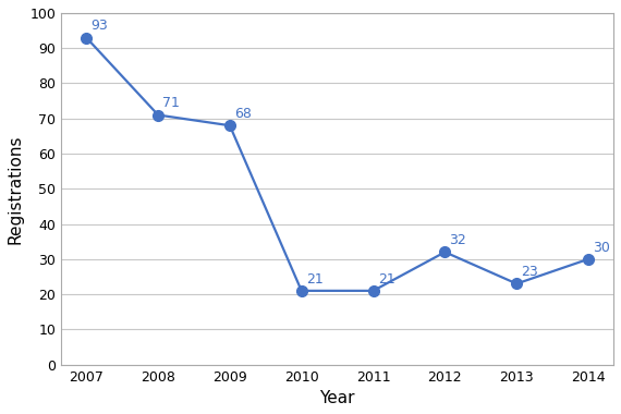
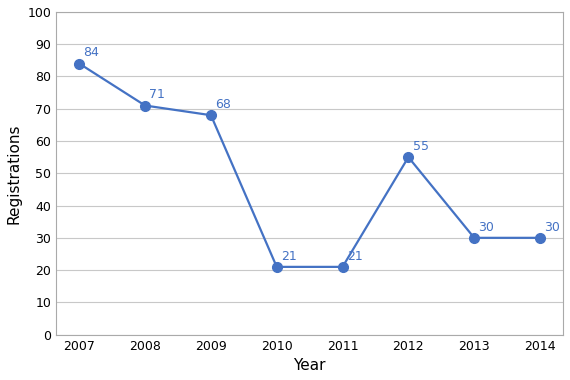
2007: 93 -> 84
2012: 32 -> 55
2013: 23 -> 30
